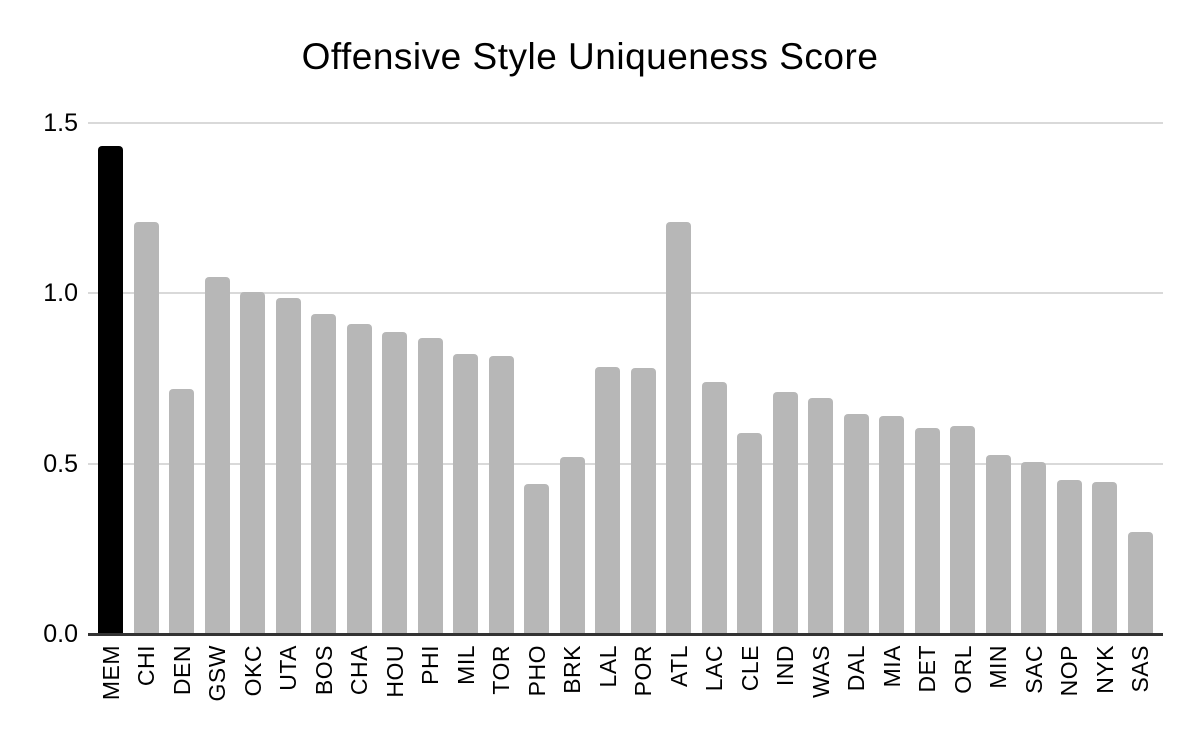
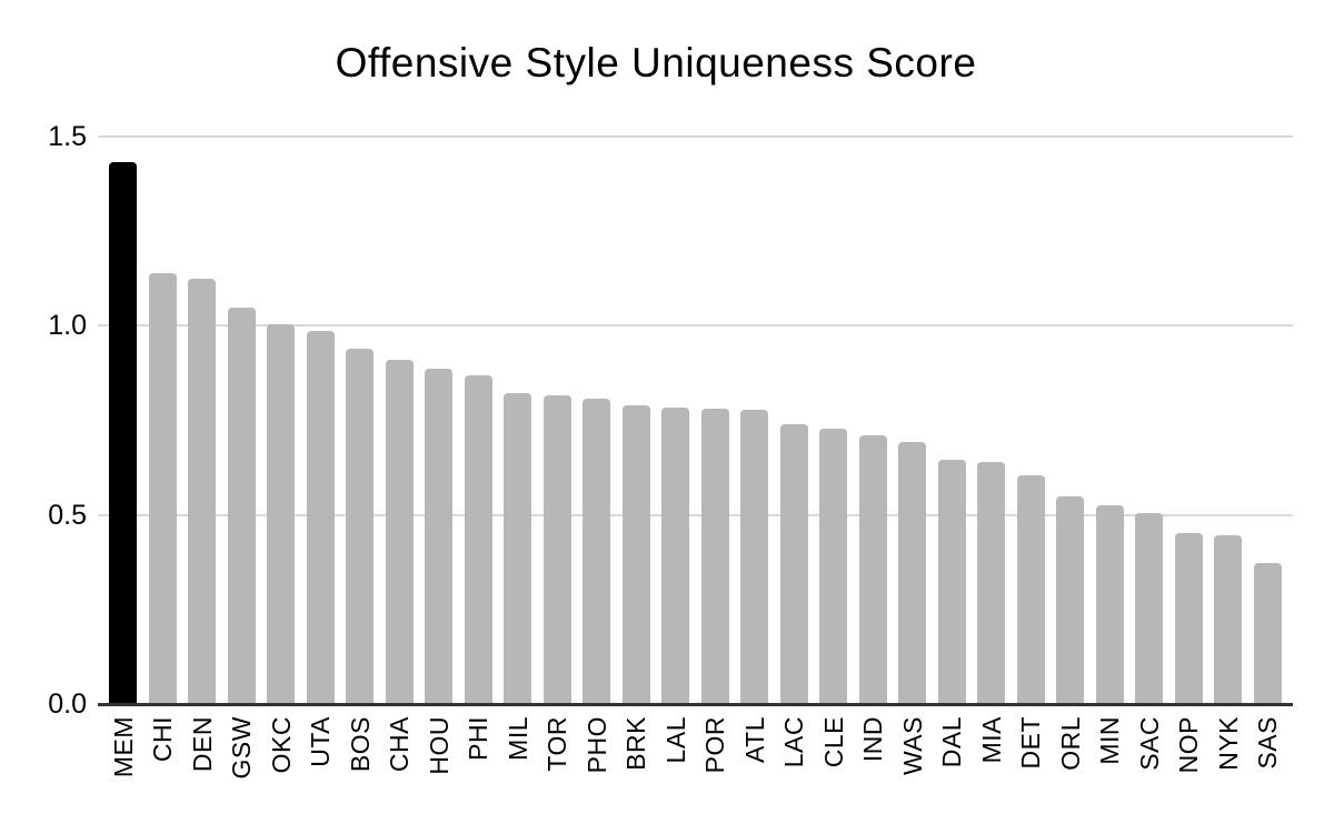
CHI: 1.21 -> 1.14
DEN: 0.72 -> 1.12
PHO: 0.44 -> 0.81
BRK: 0.52 -> 0.79
ATL: 1.21 -> 0.78
CLE: 0.59 -> 0.73
ORL: 0.61 -> 0.55
SAS: 0.30 -> 0.37
